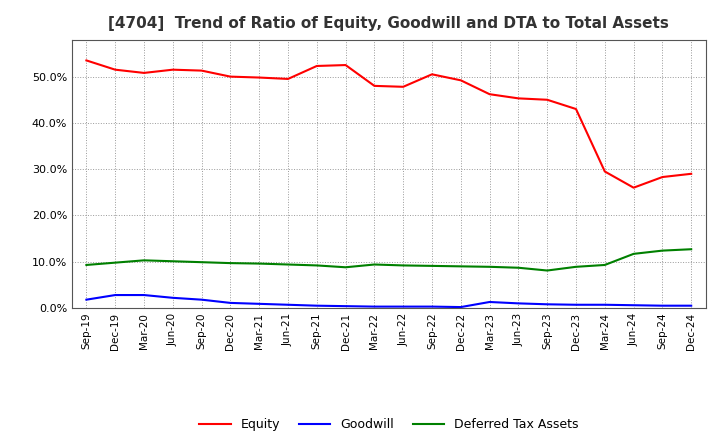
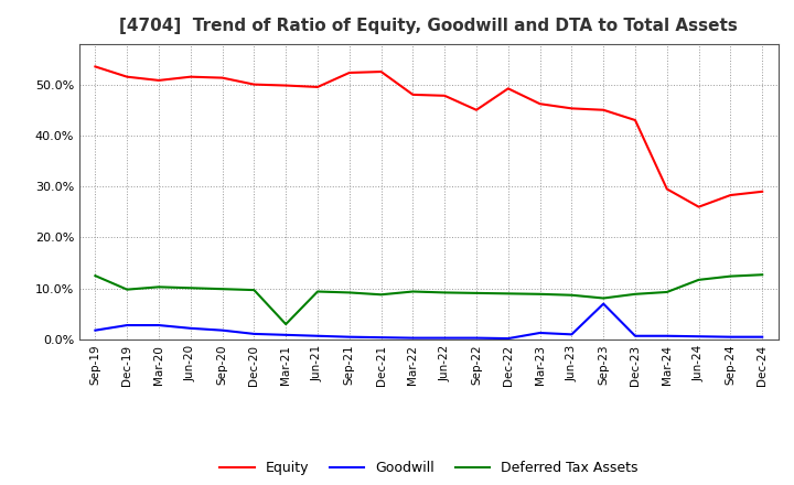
Deferred Tax Assets/Sep-19: 9.3% -> 12.5%
Deferred Tax Assets/Mar-21: 9.6% -> 3.0%
Equity/Sep-22: 50.5% -> 45.0%
Goodwill/Sep-23: 0.8% -> 7.0%
